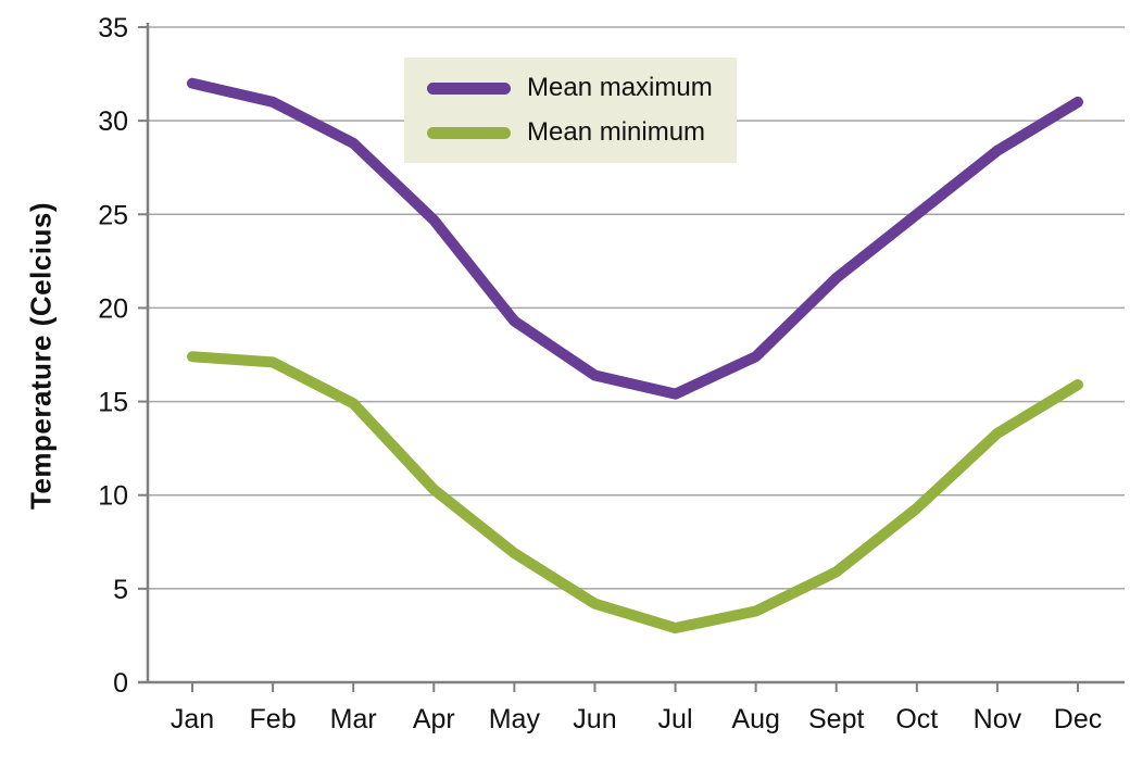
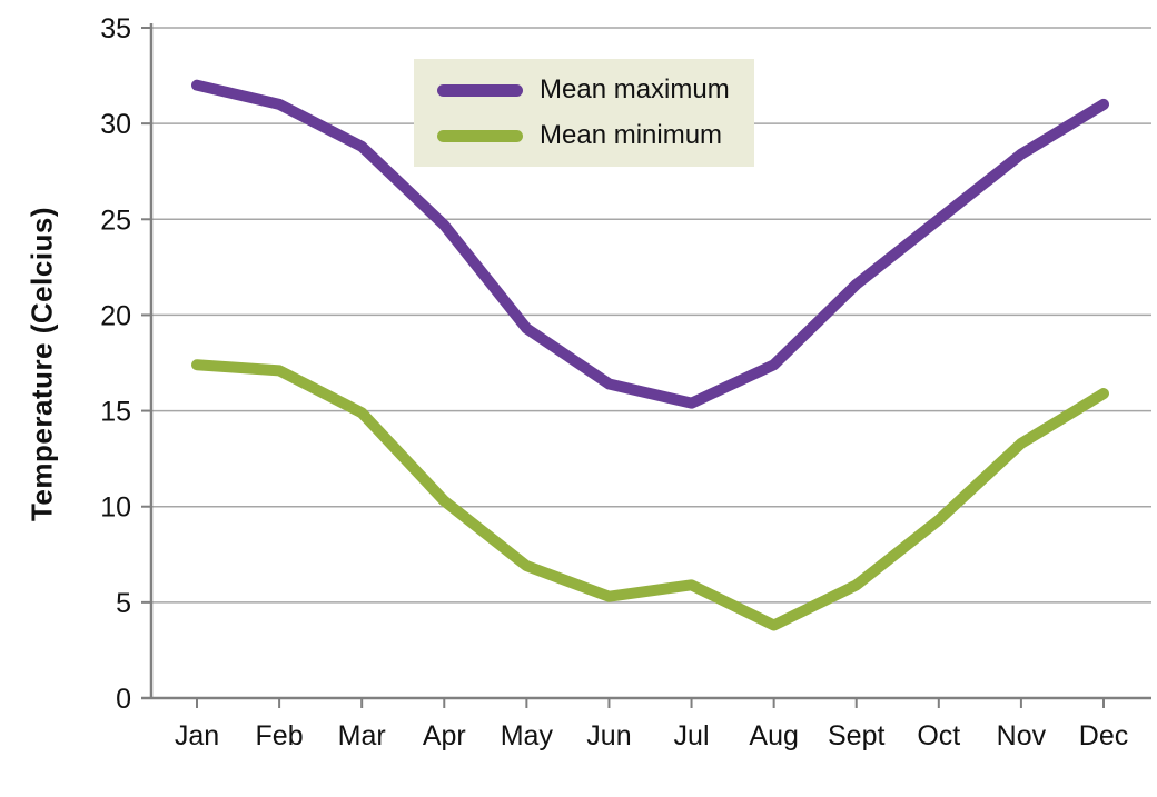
Mean minimum/Jun: 4.2 -> 5.3
Mean minimum/Jul: 2.9 -> 5.9
